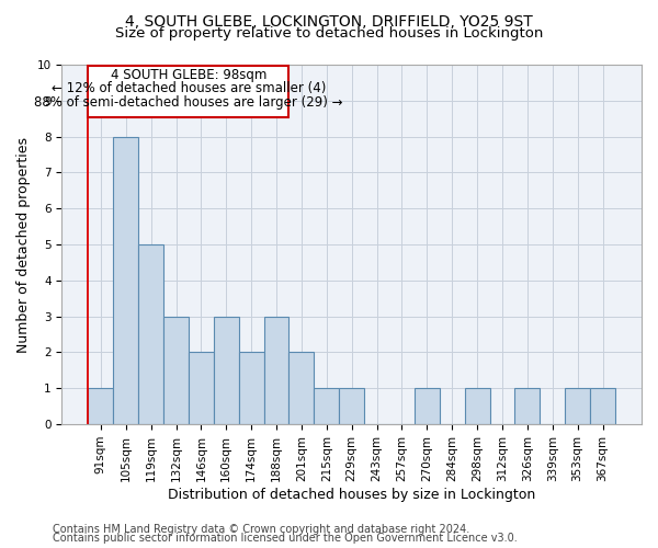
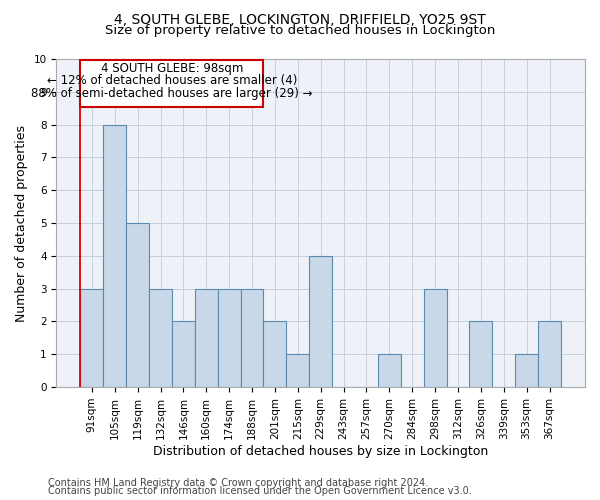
91sqm: 1 -> 3
174sqm: 2 -> 3
229sqm: 1 -> 4
298sqm: 1 -> 3
326sqm: 1 -> 2
367sqm: 1 -> 2
